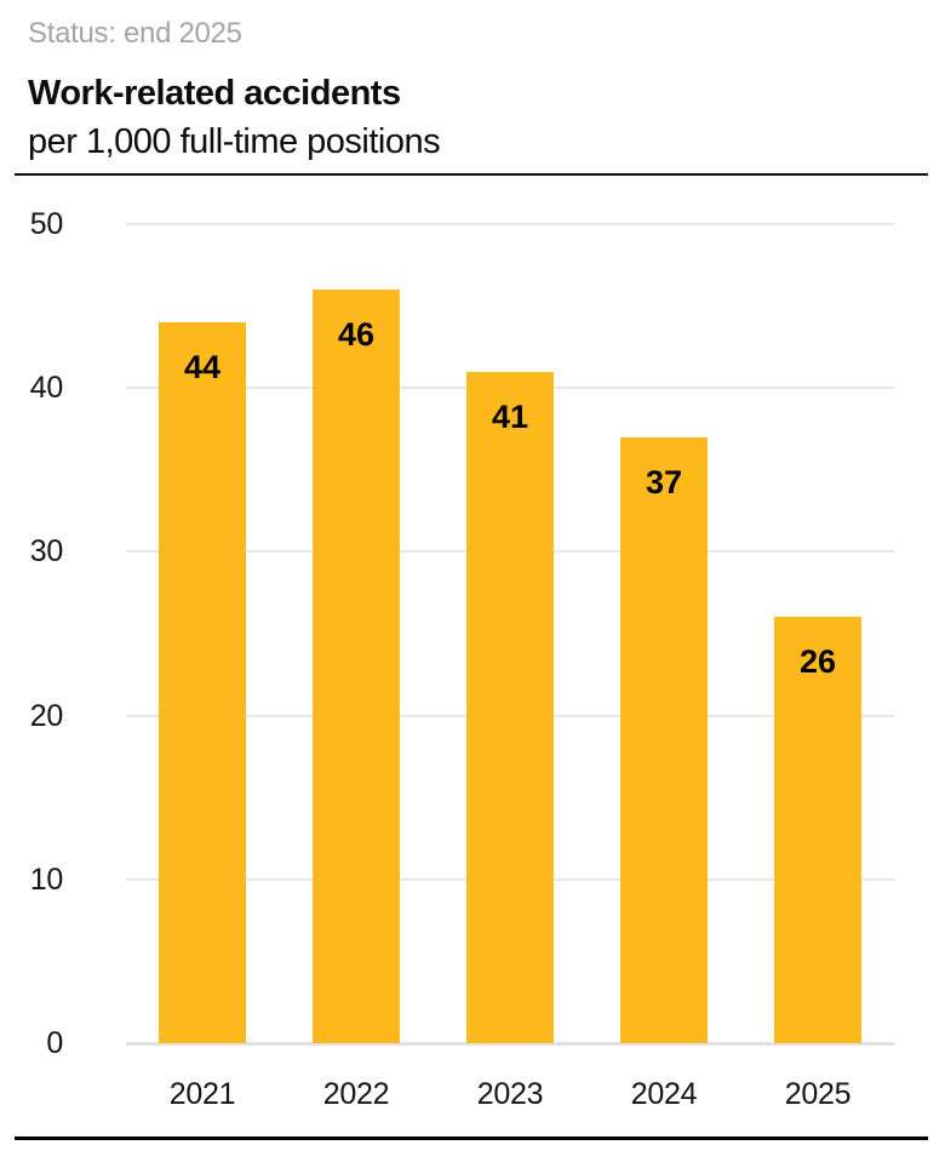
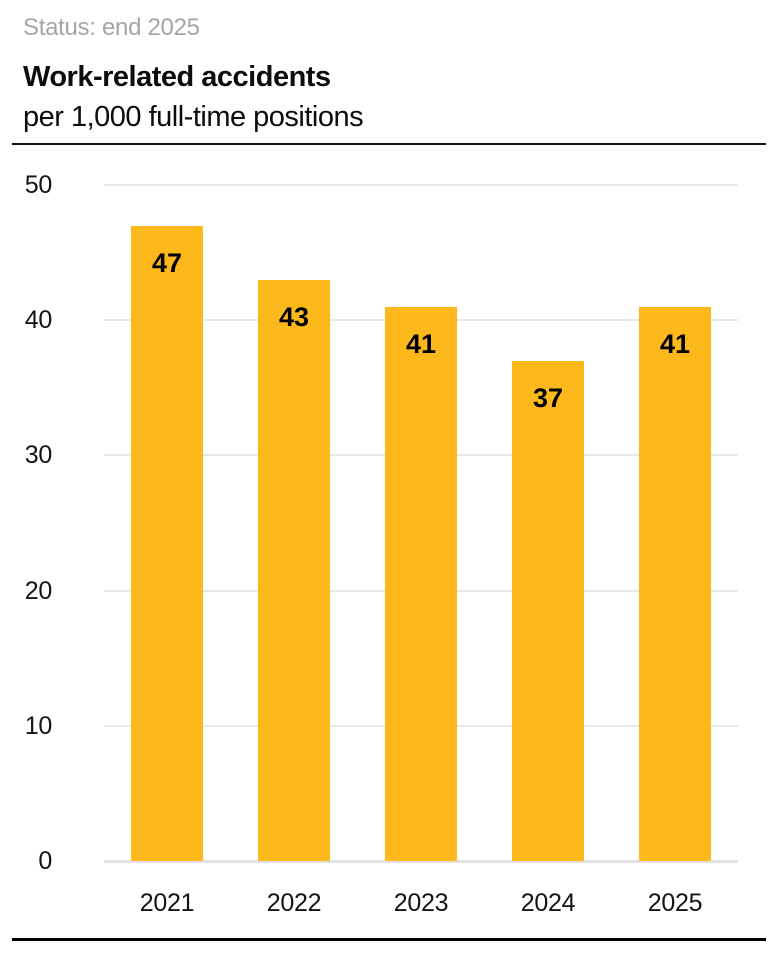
2021: 44 -> 47
2022: 46 -> 43
2025: 26 -> 41
